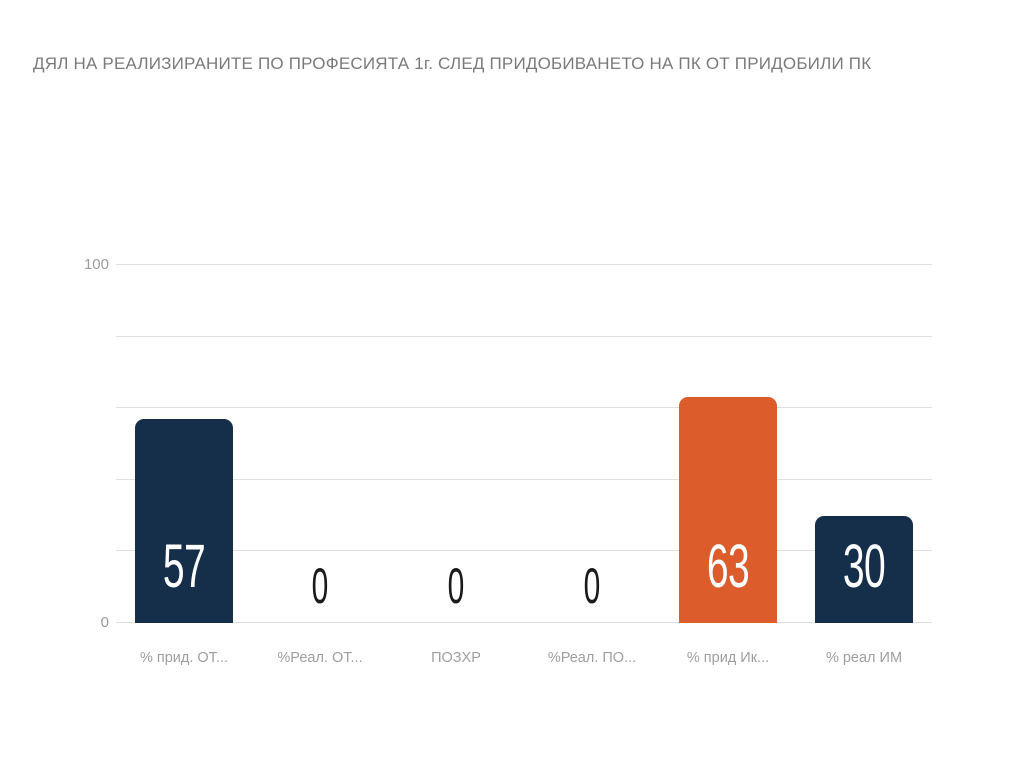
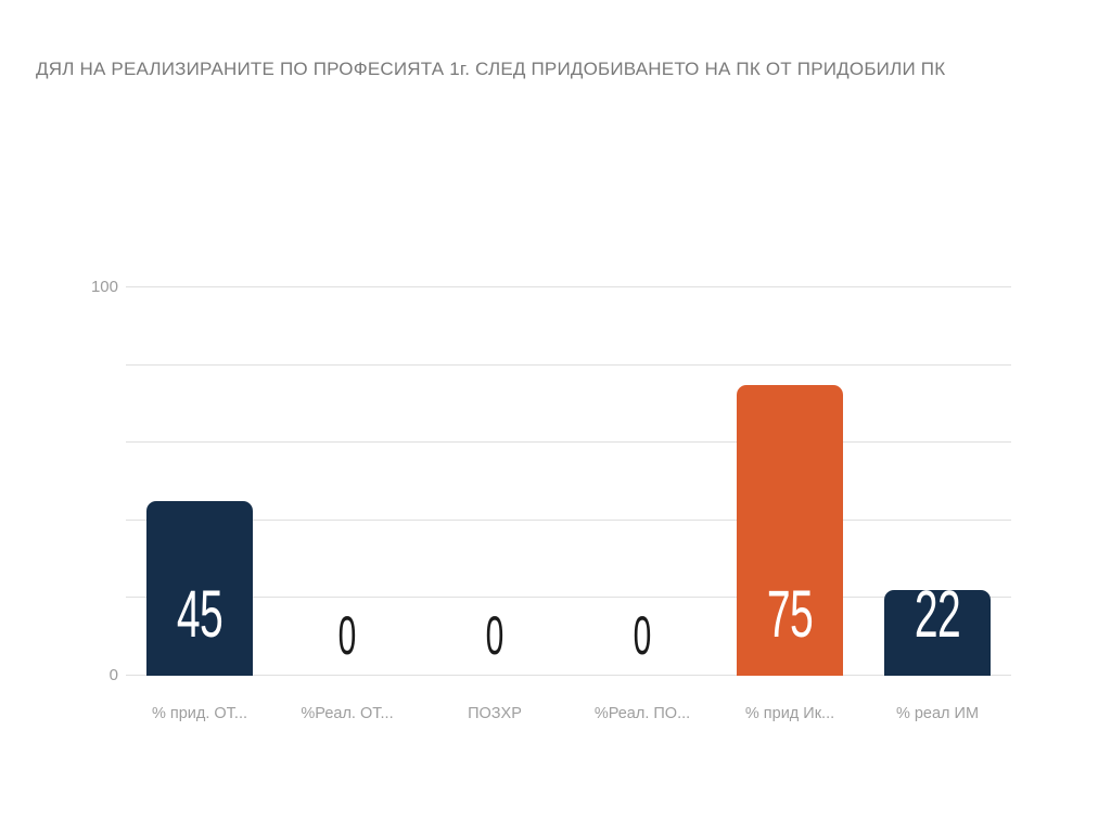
% прид. ОТ...: 57 -> 45
% прид Ик...: 63 -> 75
% реал ИМ: 30 -> 22
